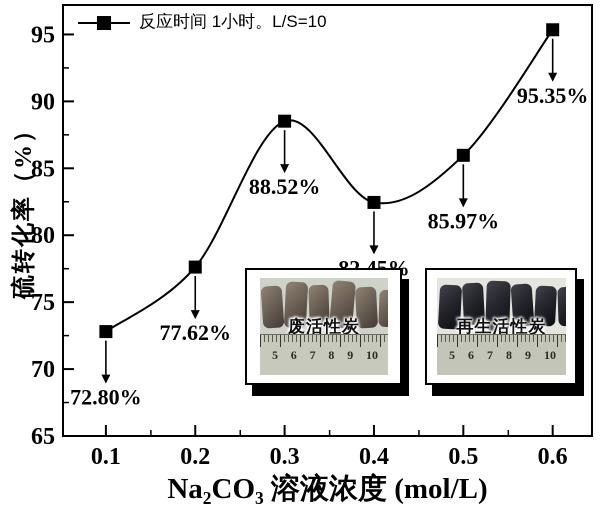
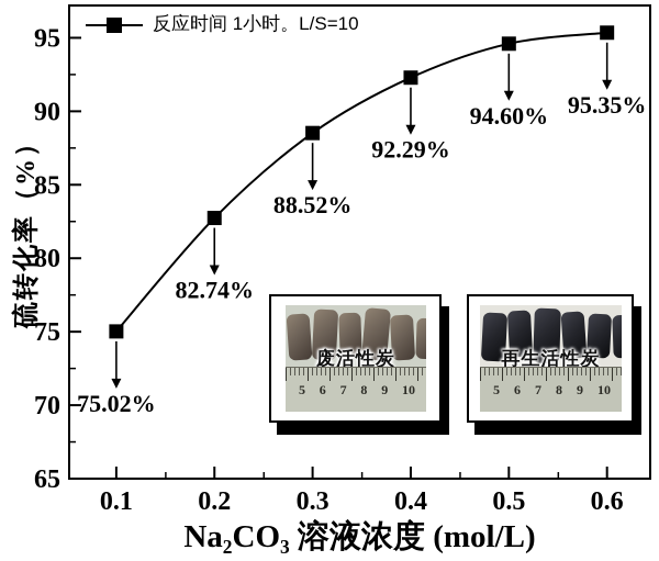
0.1: 72.80% -> 75.02%
0.2: 77.62% -> 82.74%
0.4: 82.45% -> 92.29%
0.5: 85.97% -> 94.60%
